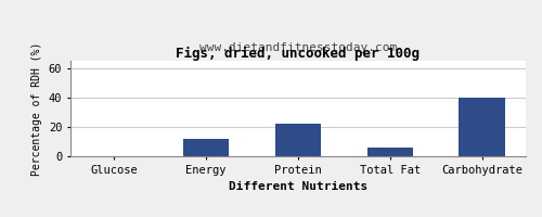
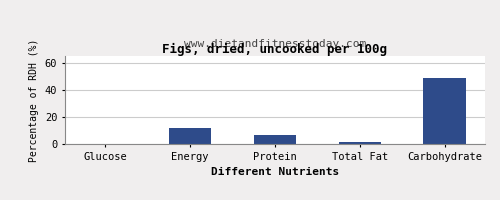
Protein: 22 -> 7
Total Fat: 6 -> 2
Carbohydrate: 40 -> 49
